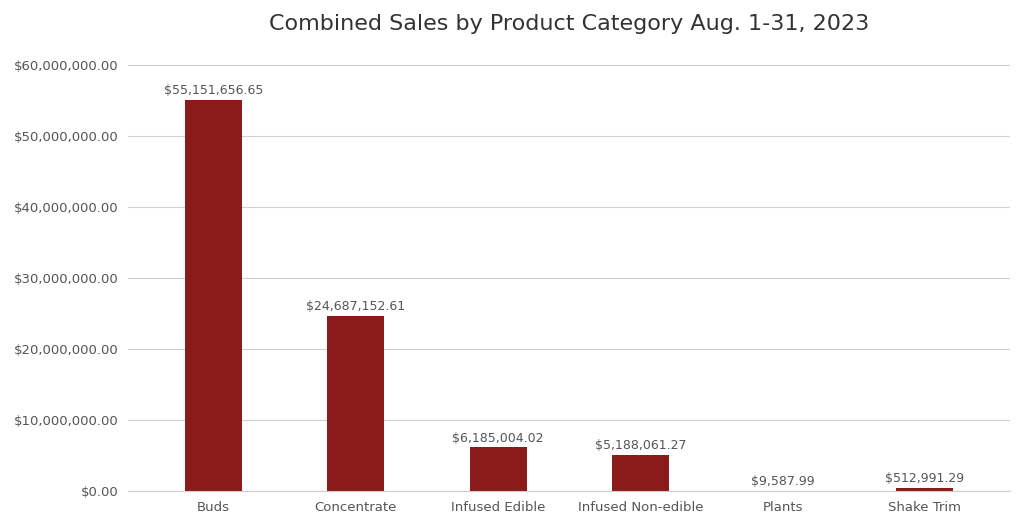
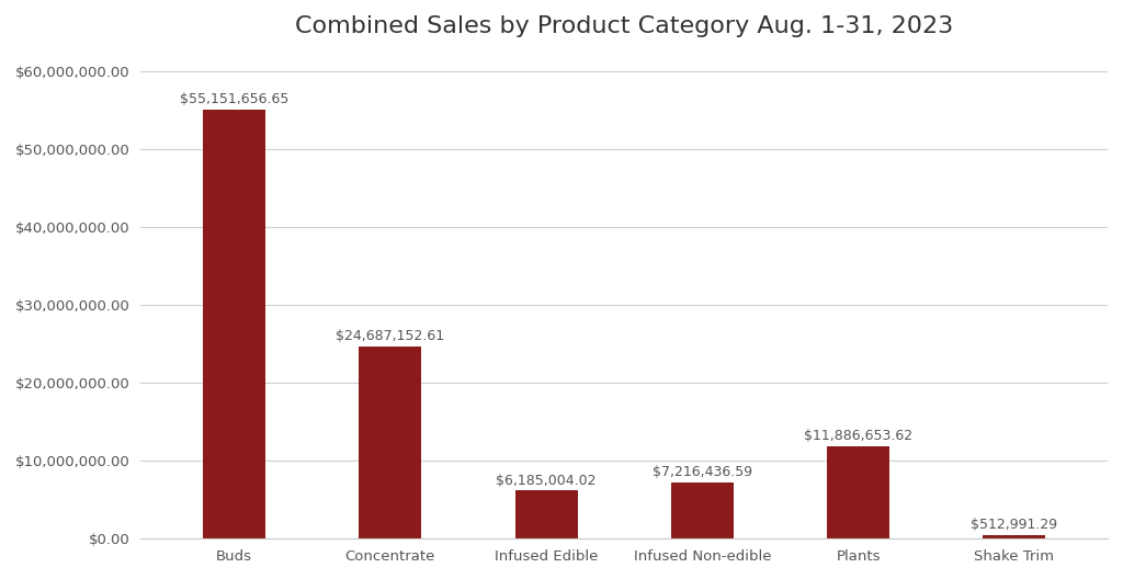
Infused Non-edible: $5,188,061.27 -> $7,216,436.59
Plants: $9,587.99 -> $11,886,653.62
